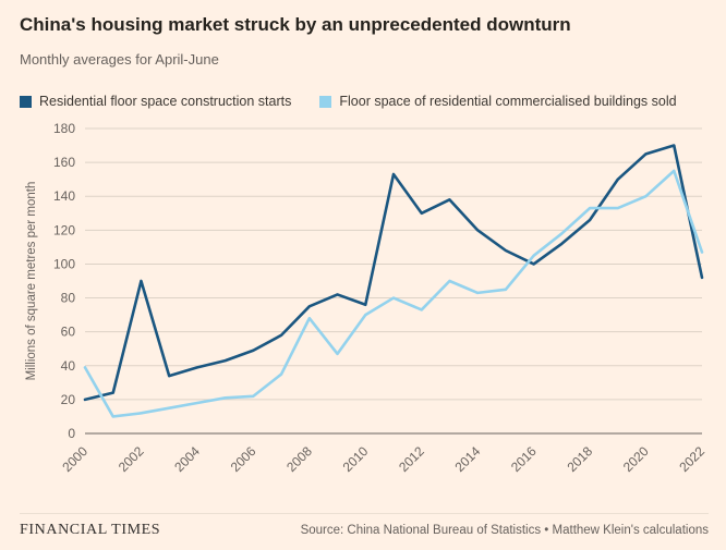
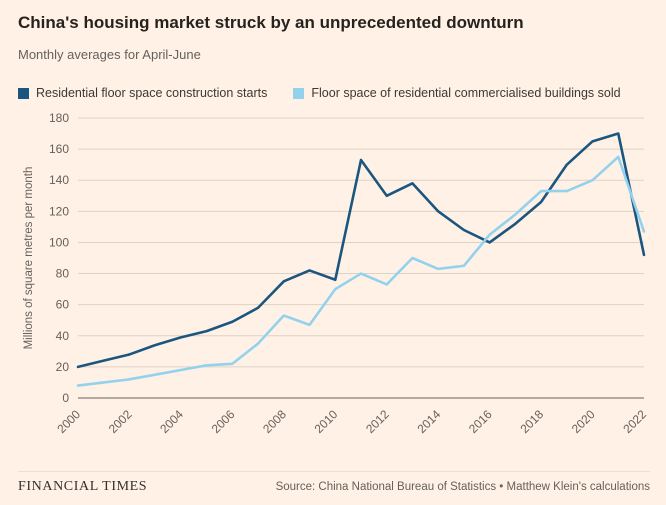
Floor space of residential commercialised buildings sold/2000: 39 -> 8
Residential floor space construction starts/2002: 90 -> 28
Floor space of residential commercialised buildings sold/2008: 68 -> 53
